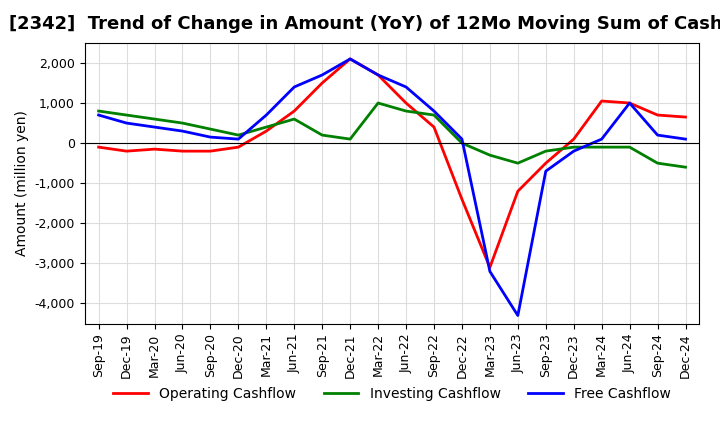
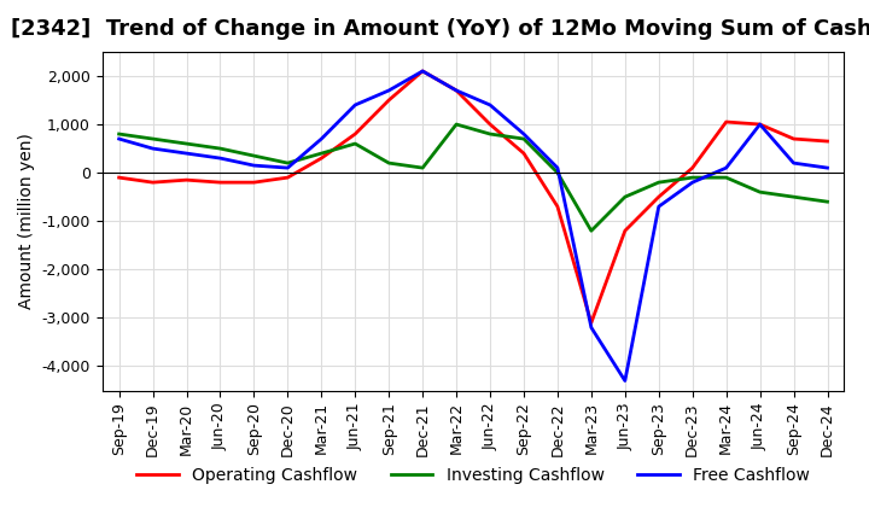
Operating Cashflow/Dec-22: -1,400 -> -700
Investing Cashflow/Mar-23: -300 -> -1,200
Investing Cashflow/Jun-24: -100 -> -400
